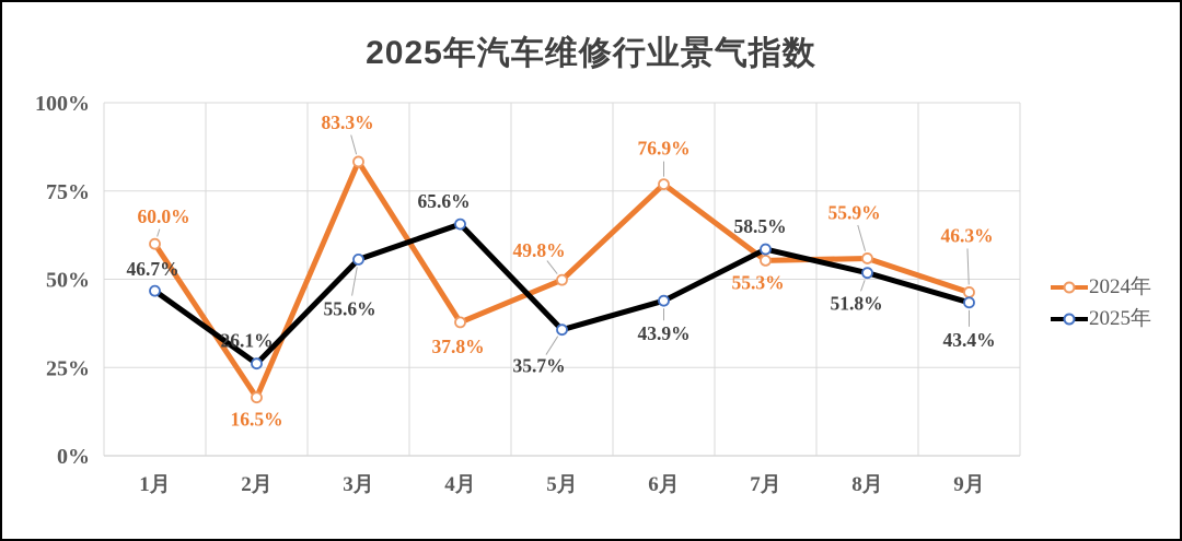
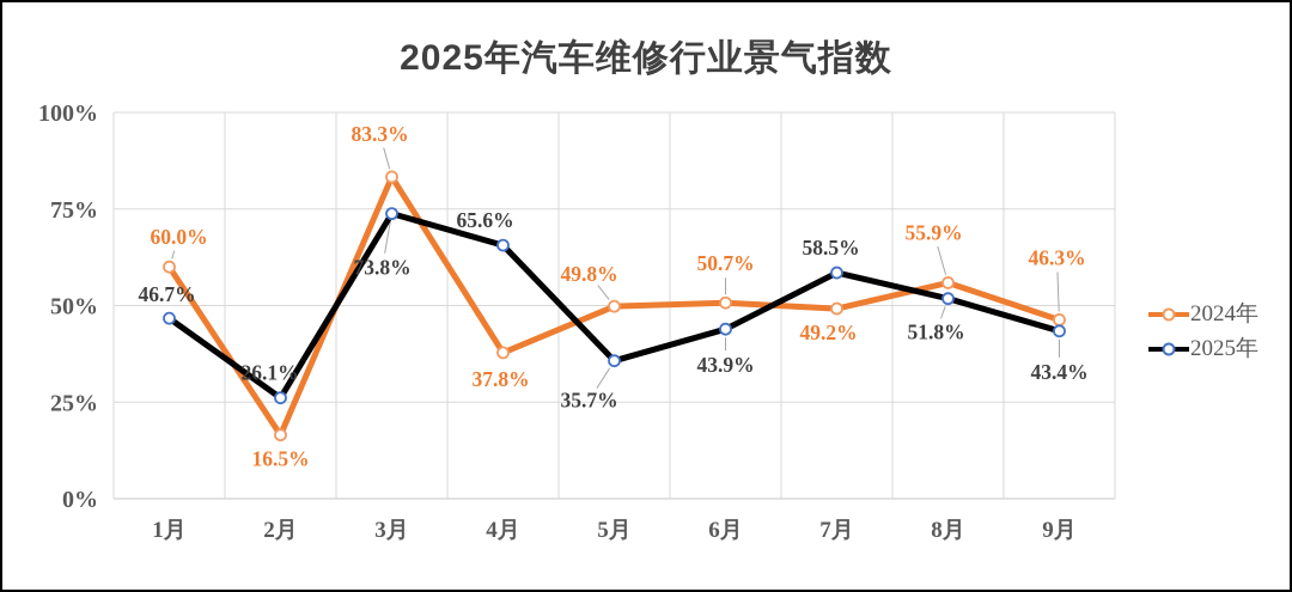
2025年/3月: 55.6% -> 73.8%
2024年/6月: 76.9% -> 50.7%
2024年/7月: 55.3% -> 49.2%
